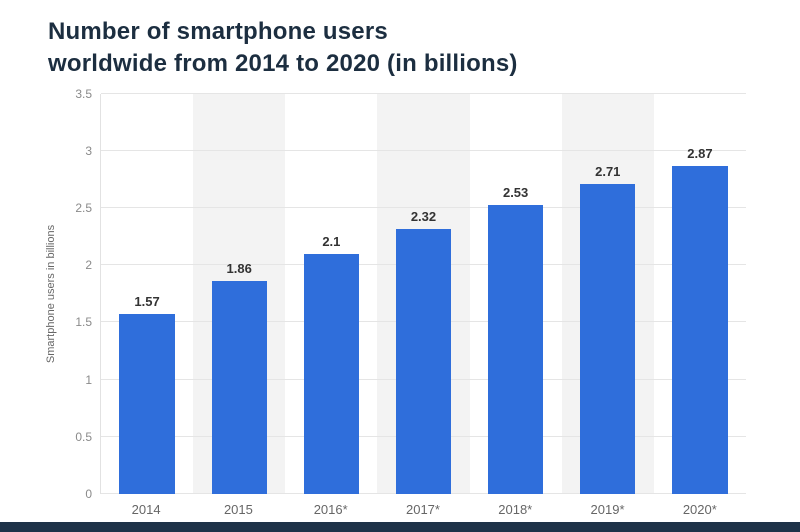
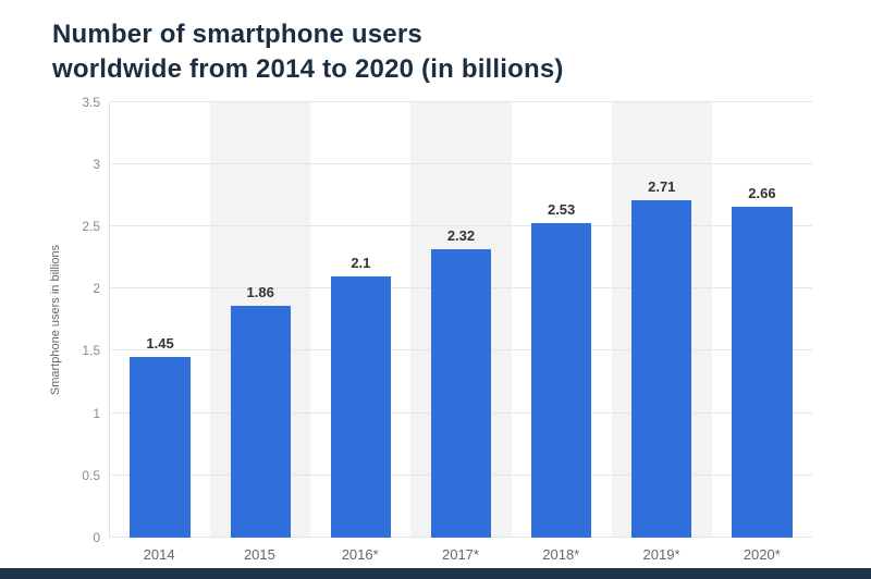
2014: 1.57 -> 1.45
2020*: 2.87 -> 2.66
